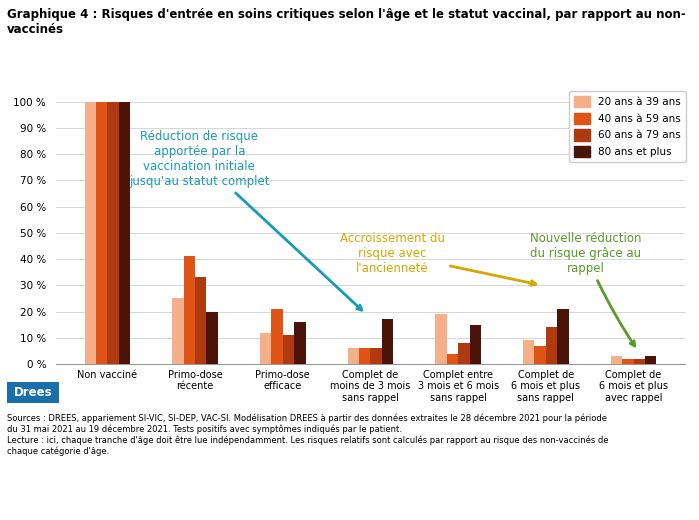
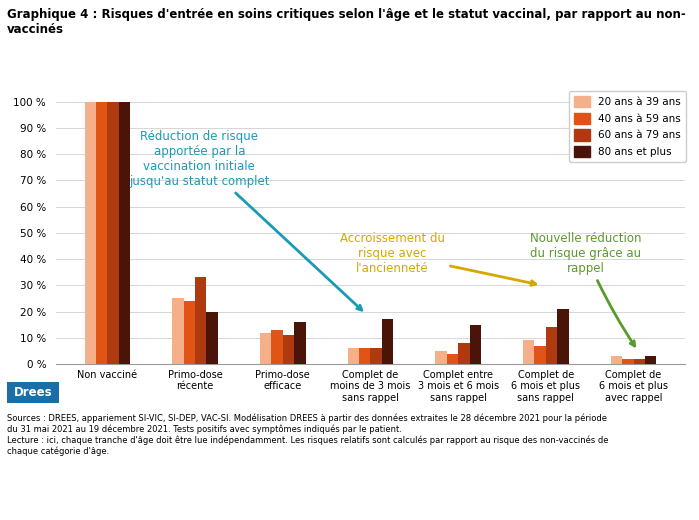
40 ans à 59 ans/Primo-dose récente: 41 % -> 24 %
40 ans à 59 ans/Primo-dose efficace: 21 % -> 13 %
20 ans à 39 ans/Complet entre 3 mois et 6 mois sans rappel: 19 % -> 5 %
